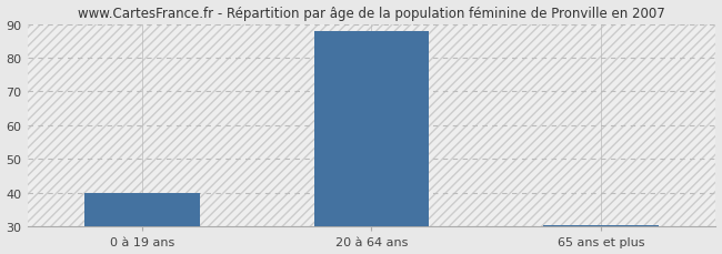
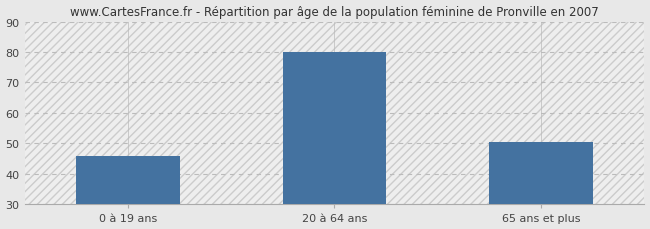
0 à 19 ans: 40.0 -> 46.0
20 à 64 ans: 88.0 -> 80.0
65 ans et plus: 30.5 -> 50.5
